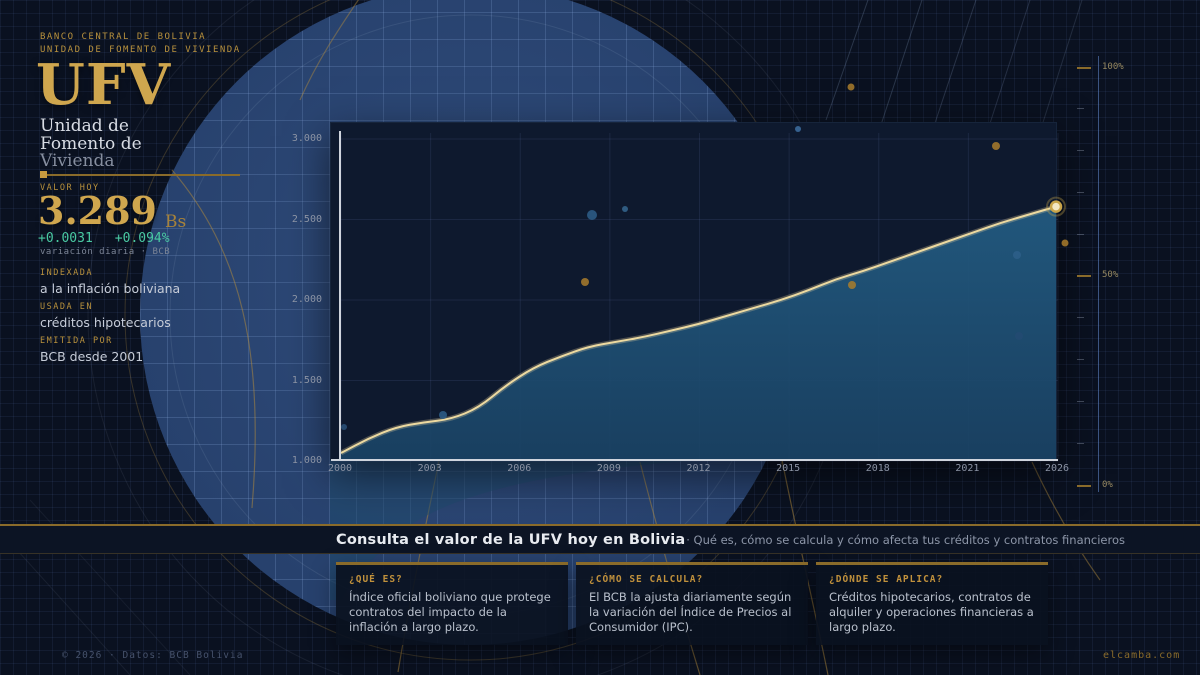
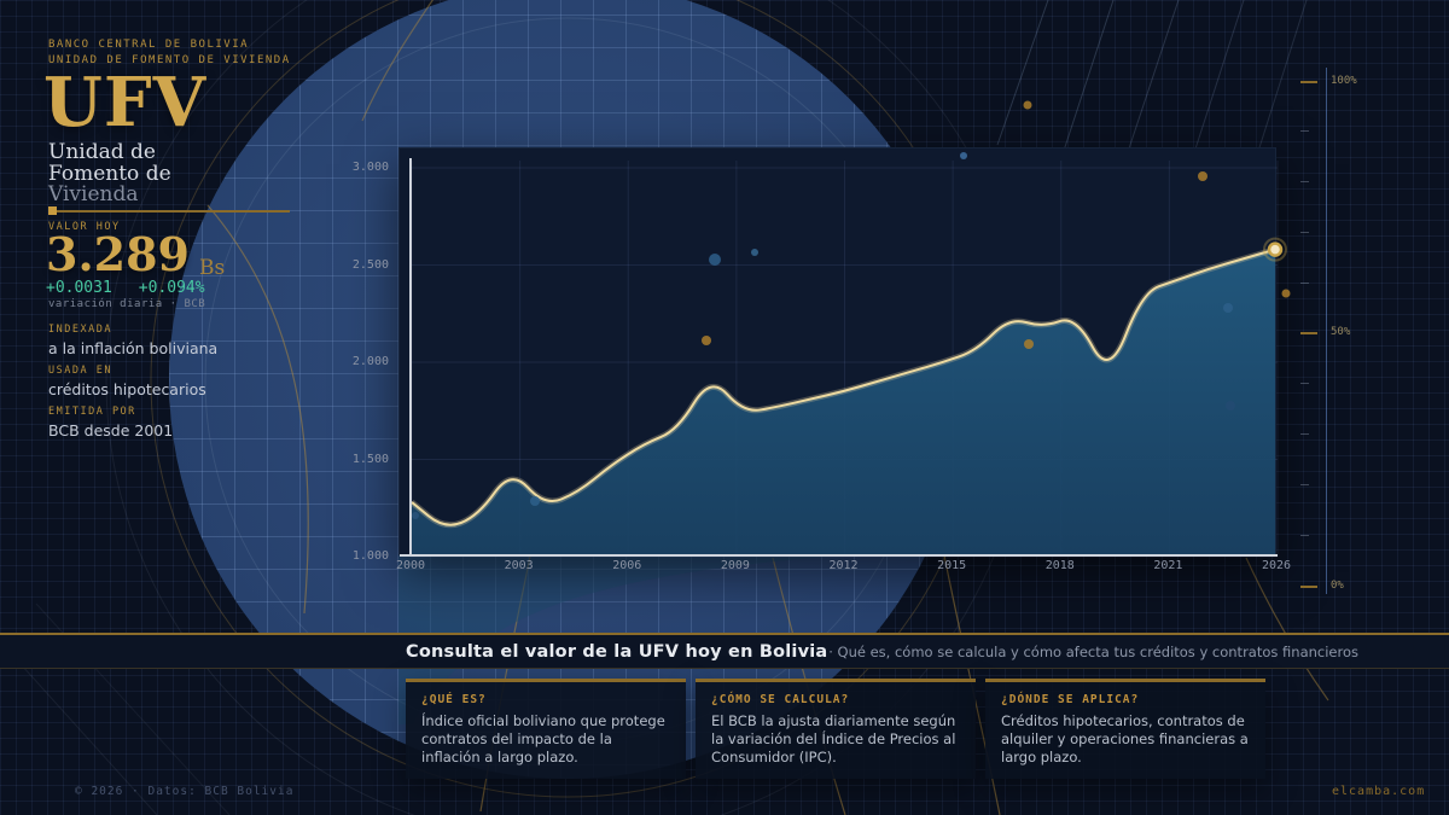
2000: 1.05 -> 1.28
2003: 1.24 -> 1.45
2009: 1.71 -> 1.93
2018: 2.13 -> 2.23
2021: 2.30 -> 1.92
